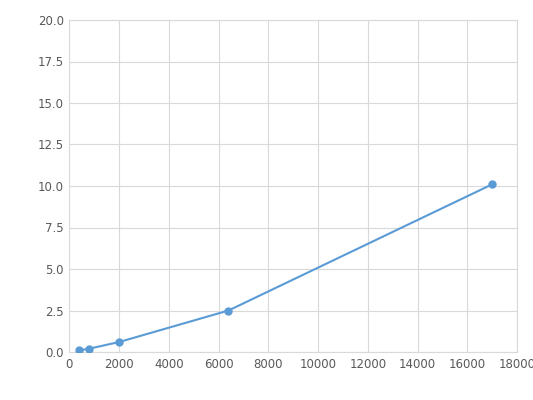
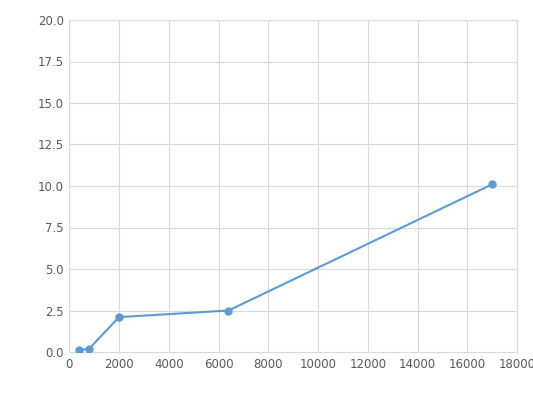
2000: 0.6 -> 2.1
